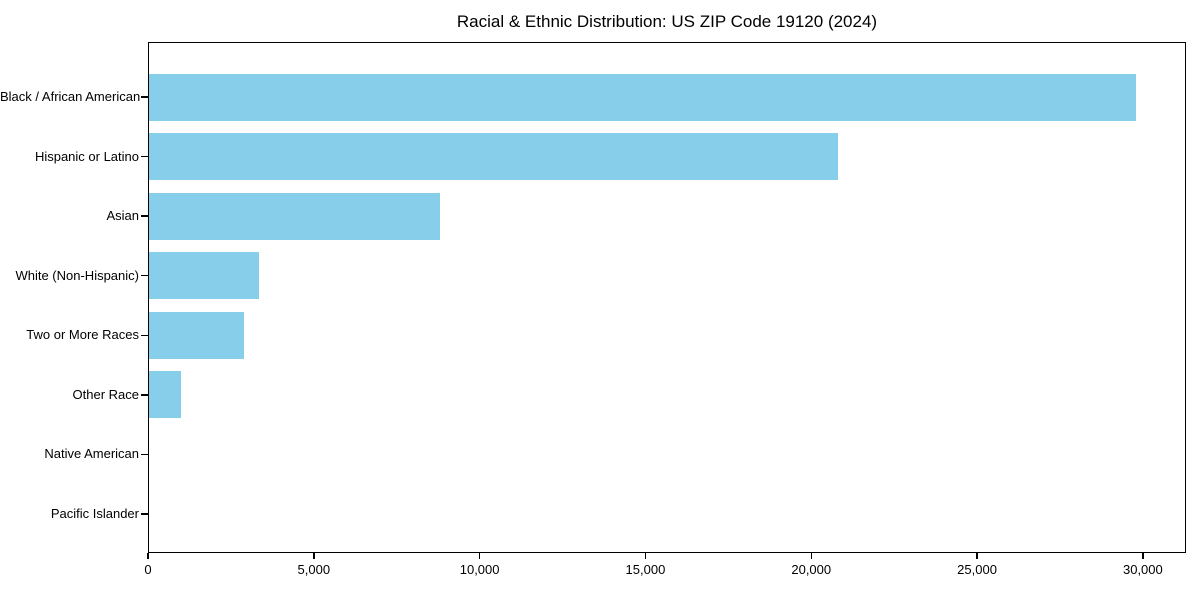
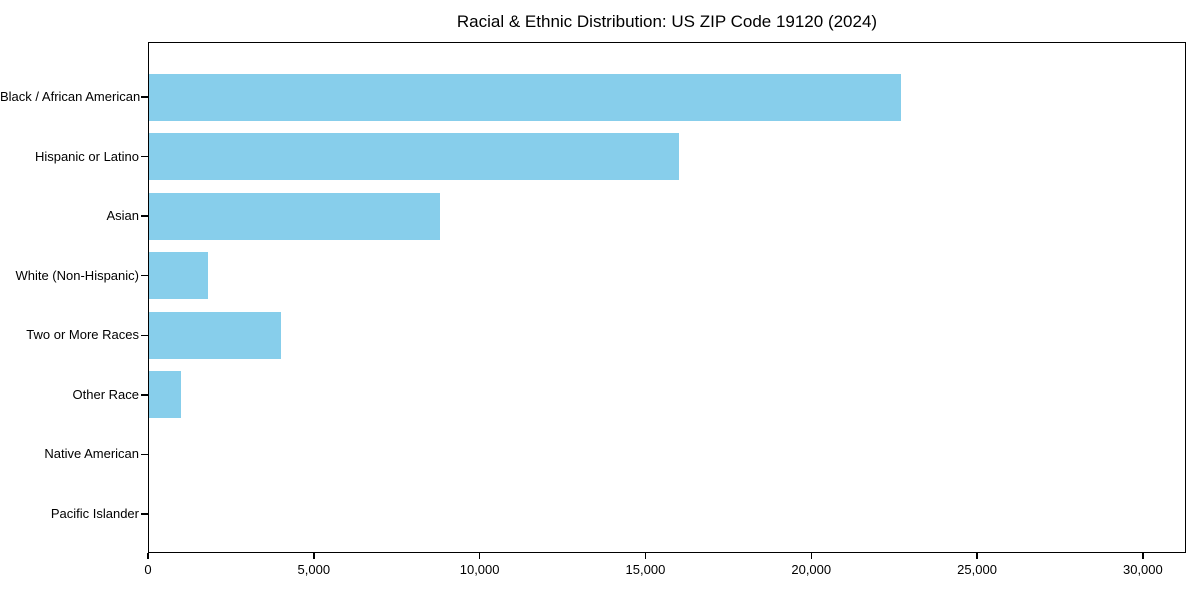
Black / African American: 29800 -> 22700
Hispanic or Latino: 20800 -> 16000
White (Non-Hispanic): 3400 -> 1800
Two or More Races: 2900 -> 4000
